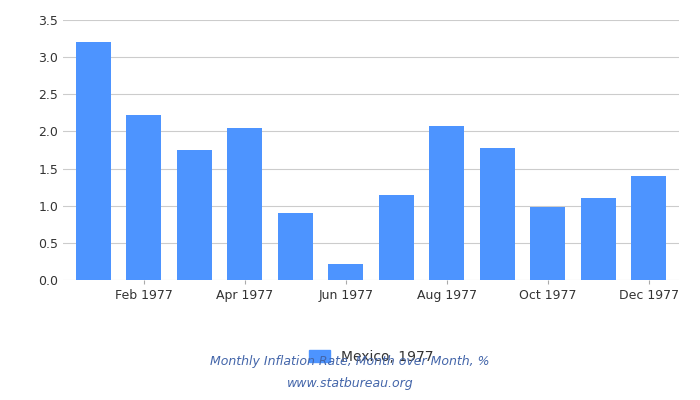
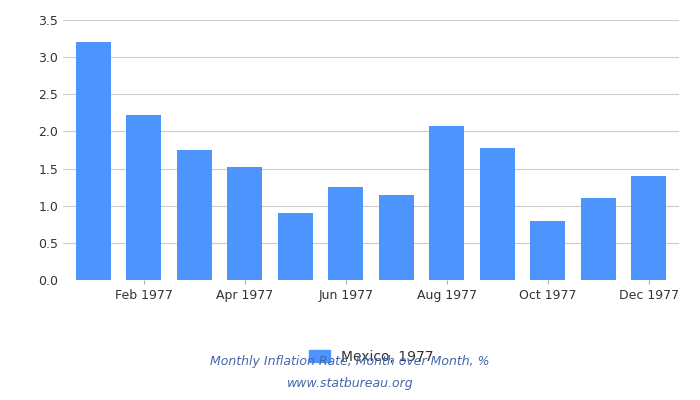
Apr 1977: 2.04 -> 1.52
Jun 1977: 0.22 -> 1.25
Oct 1977: 0.98 -> 0.79
